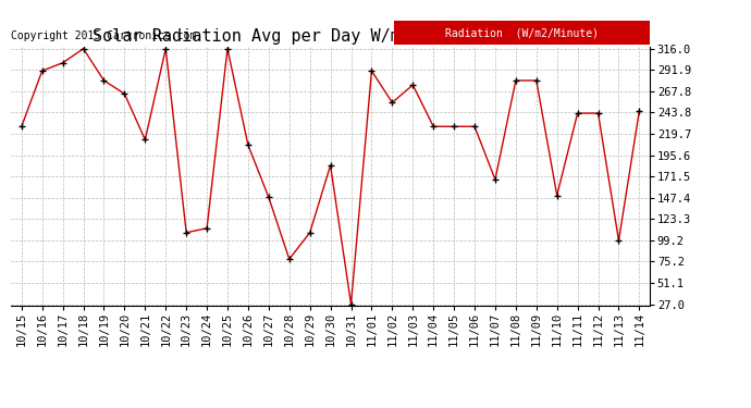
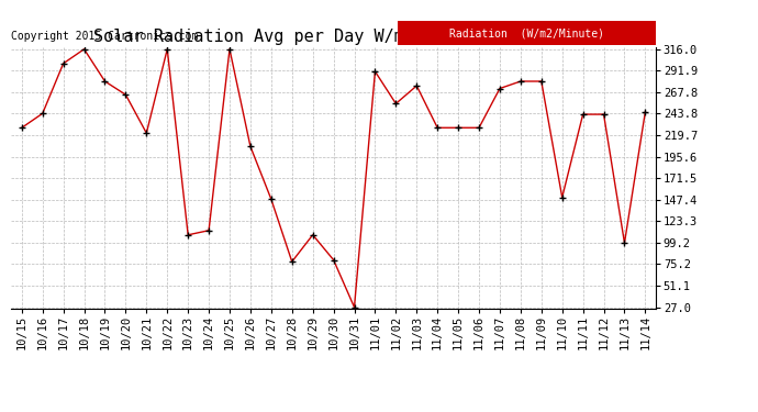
10/16: 291 -> 244
10/21: 213 -> 222
10/30: 184 -> 80
11/07: 168 -> 272
